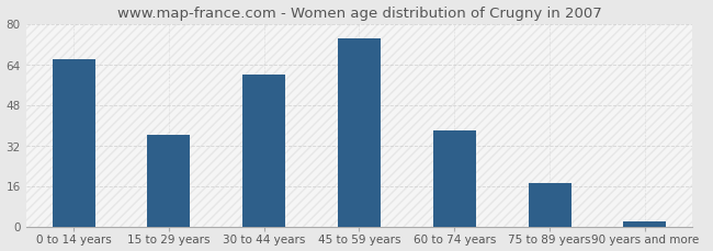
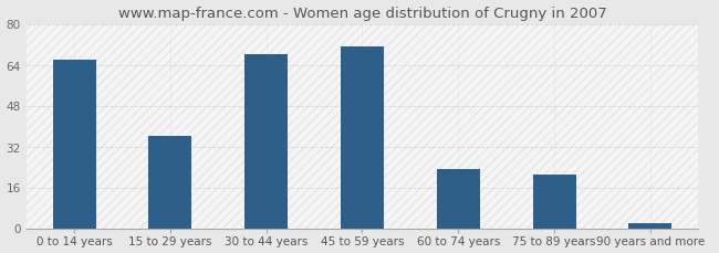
30 to 44 years: 60 -> 68
45 to 59 years: 74 -> 71
60 to 74 years: 38 -> 23
75 to 89 years: 17 -> 21
